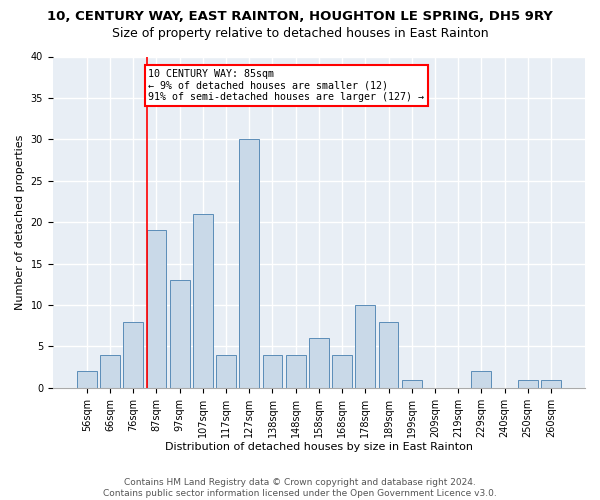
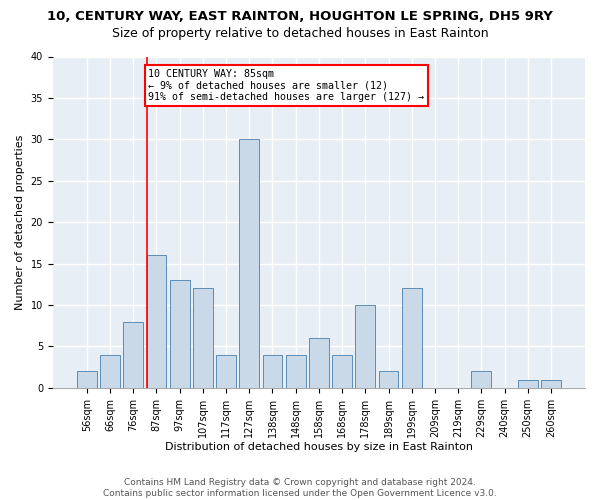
87sqm: 19 -> 16
107sqm: 21 -> 12
189sqm: 8 -> 2
199sqm: 1 -> 12
